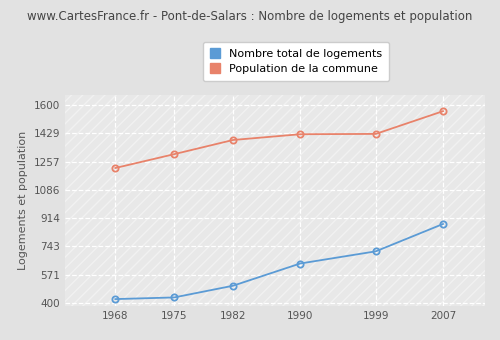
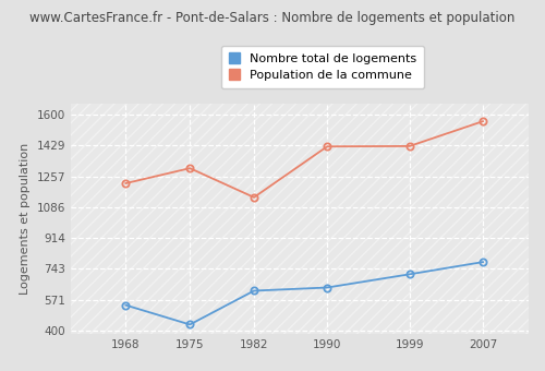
Nombre total de logements/1968: 420 -> 540
Nombre total de logements/1982: 500 -> 620
Population de la commune/1982: 1390 -> 1140
Nombre total de logements/2007: 880 -> 780
